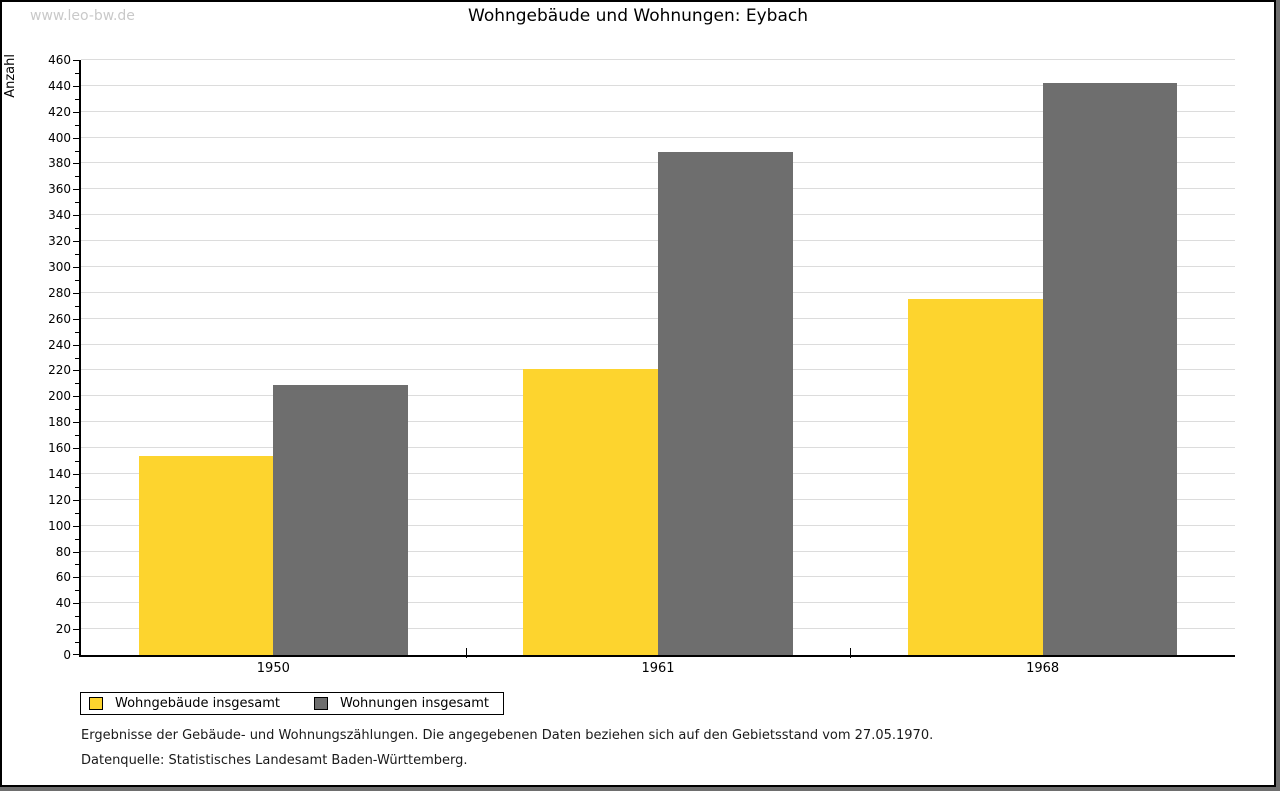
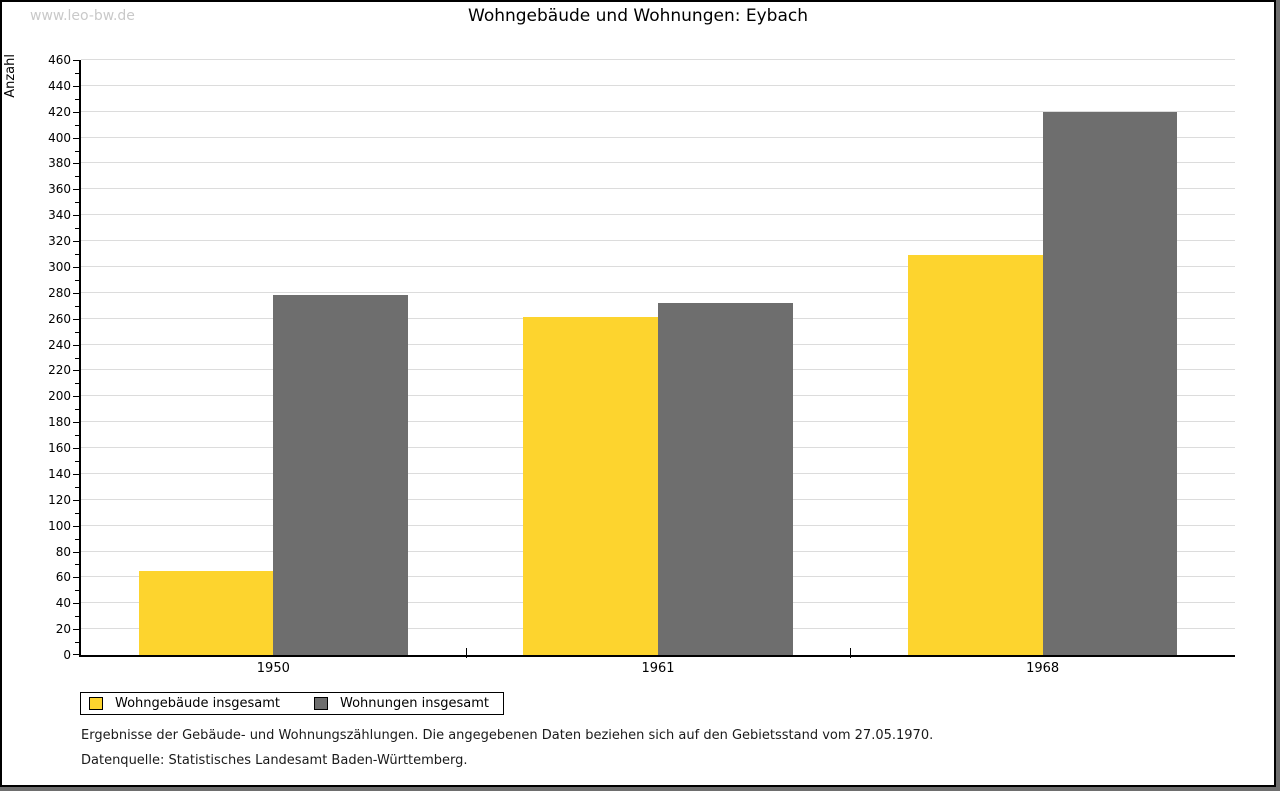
Wohngebäude insgesamt/1950: 154 -> 65
Wohnungen insgesamt/1950: 209 -> 278
Wohngebäude insgesamt/1961: 221 -> 261
Wohnungen insgesamt/1961: 389 -> 272
Wohngebäude insgesamt/1968: 275 -> 309
Wohnungen insgesamt/1968: 442 -> 420
